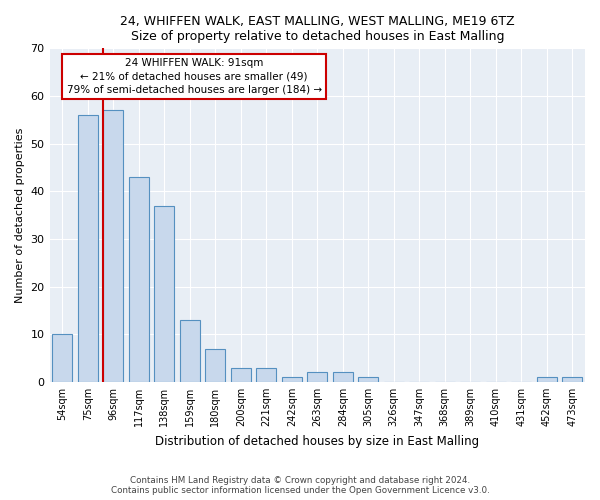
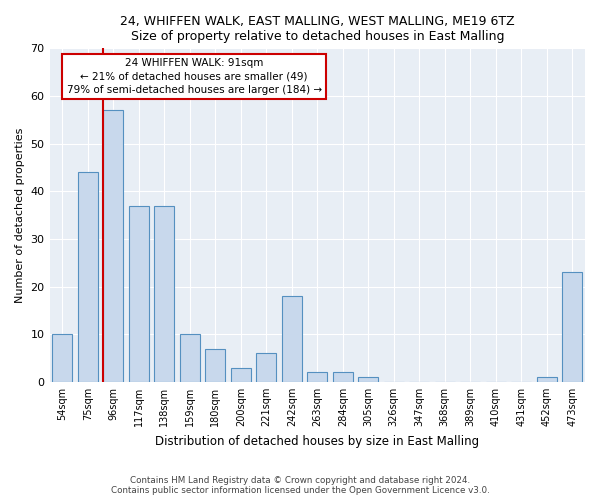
75sqm: 56 -> 44
117sqm: 43 -> 37
159sqm: 13 -> 10
221sqm: 3 -> 6
242sqm: 1 -> 18
473sqm: 1 -> 23
